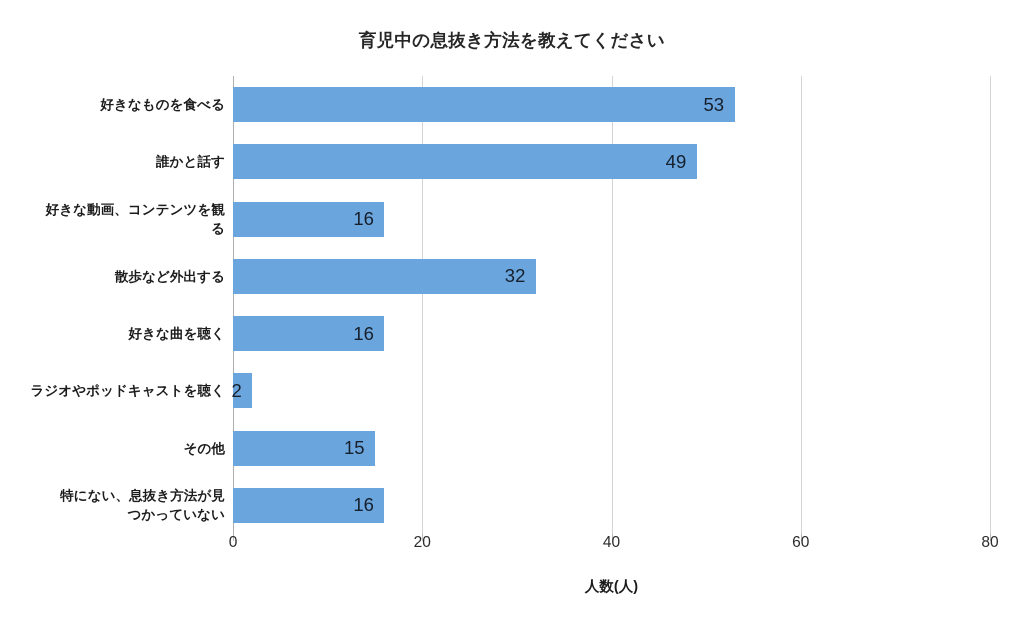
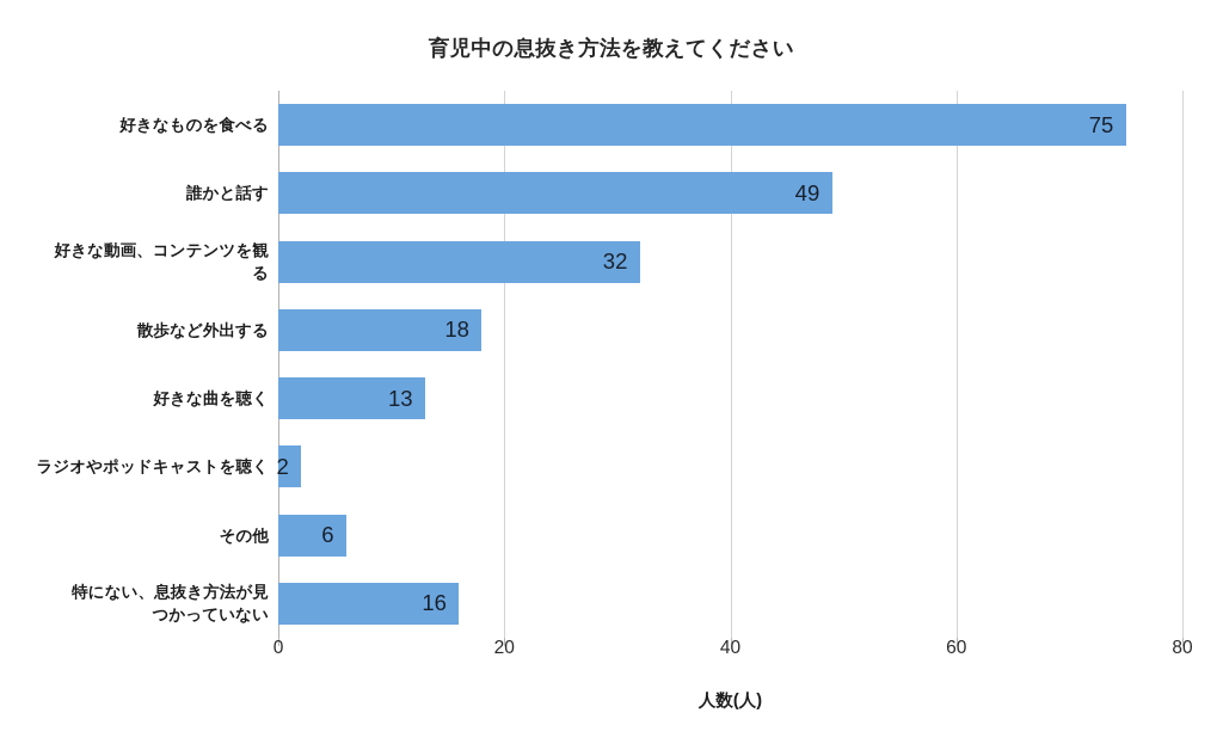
好きなものを食べる: 53 -> 75
好きな動画、コンテンツを観 る: 16 -> 32
散歩など外出する: 32 -> 18
好きな曲を聴く: 16 -> 13
その他: 15 -> 6
